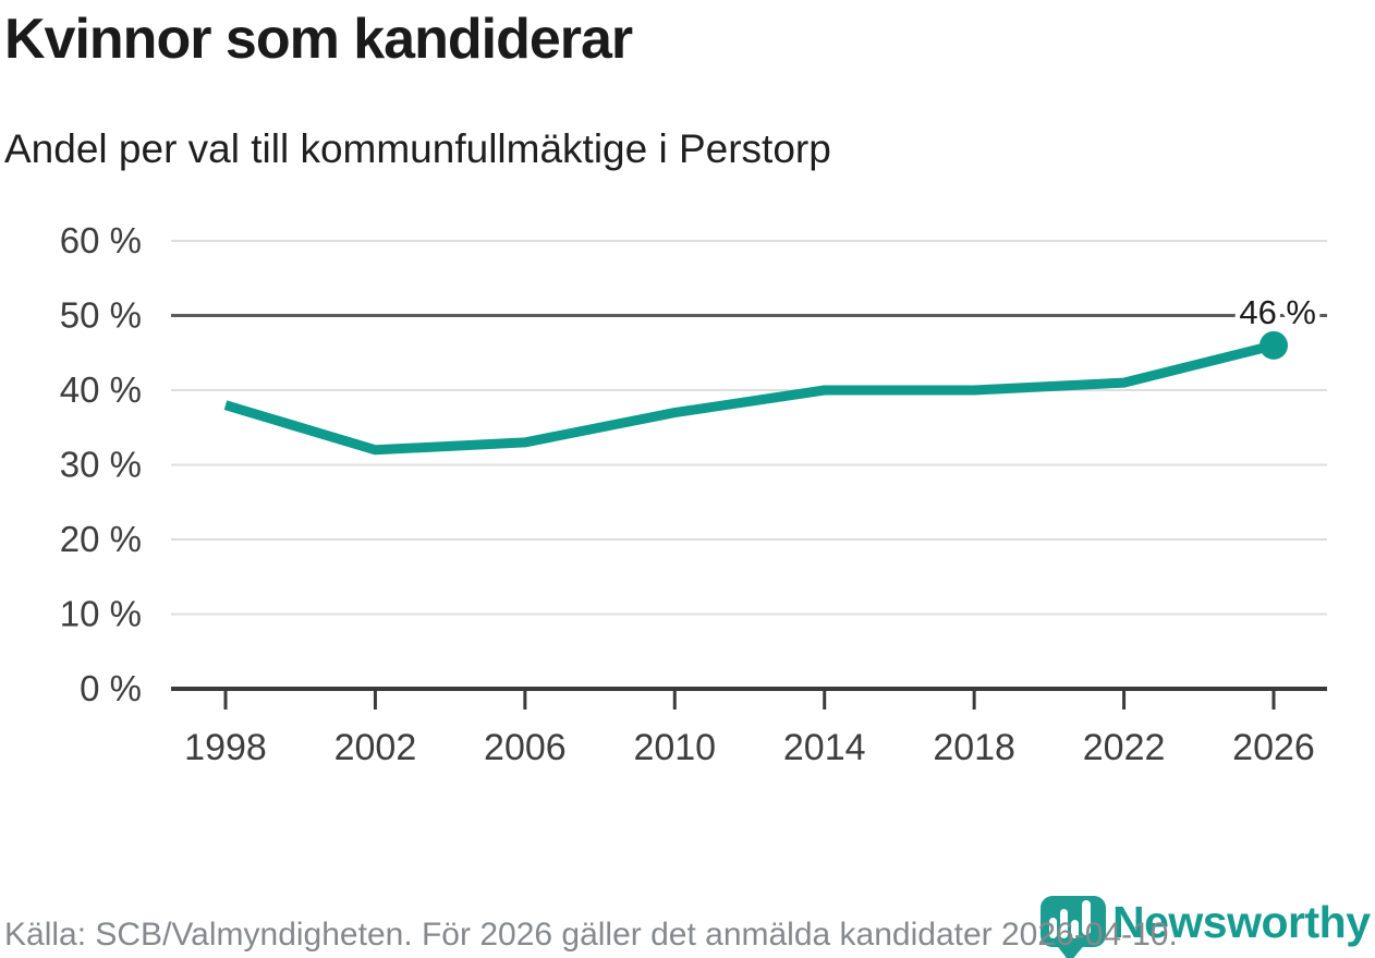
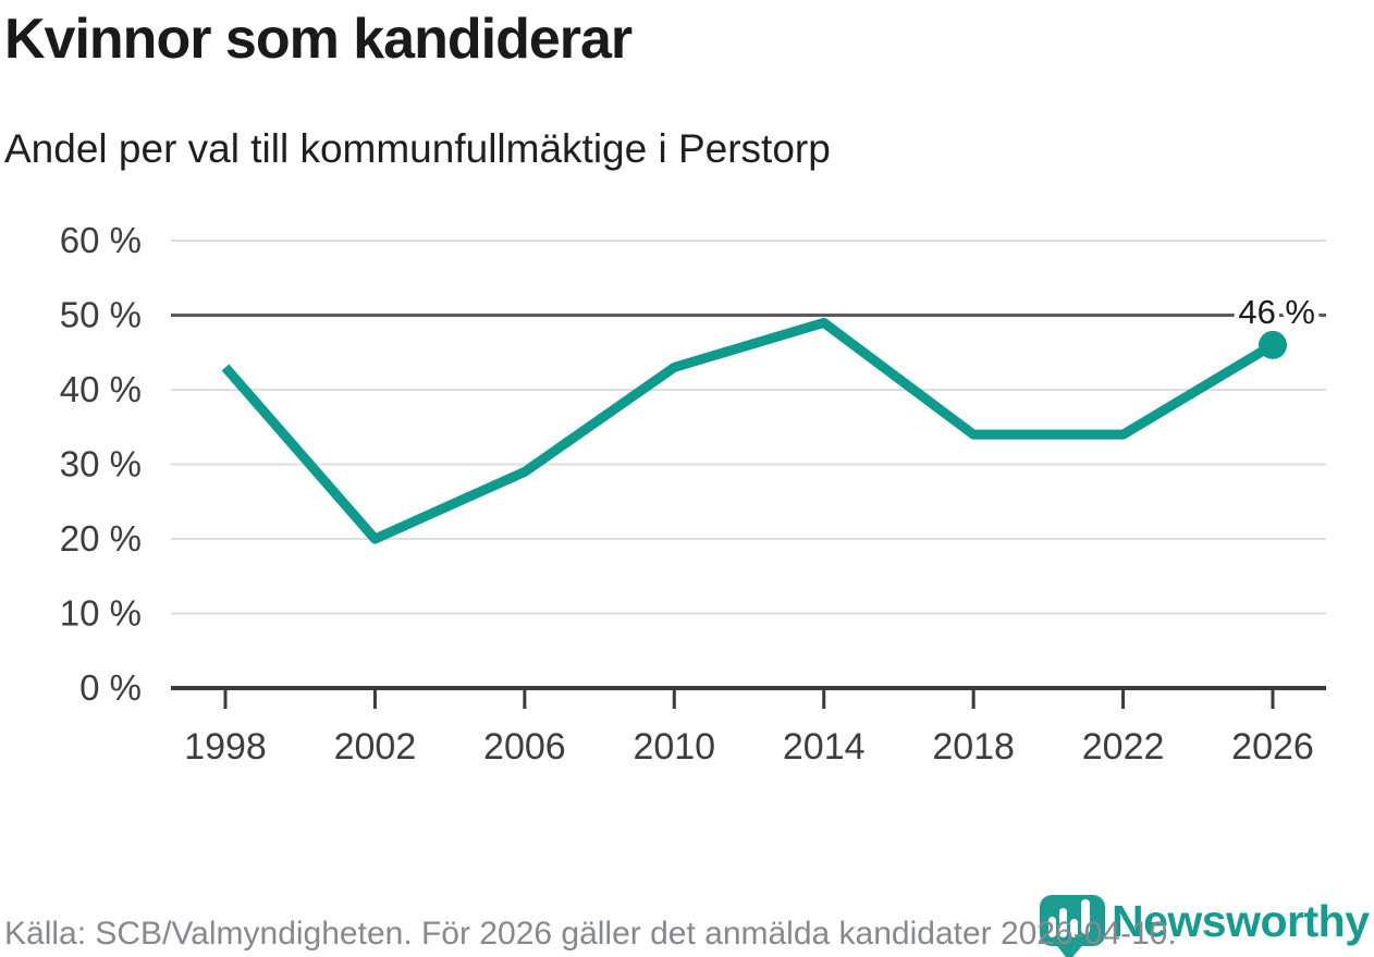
1998: 38% -> 43%
2002: 32% -> 20%
2006: 33% -> 29%
2010: 37% -> 43%
2014: 40% -> 49%
2018: 40% -> 34%
2022: 41% -> 34%
